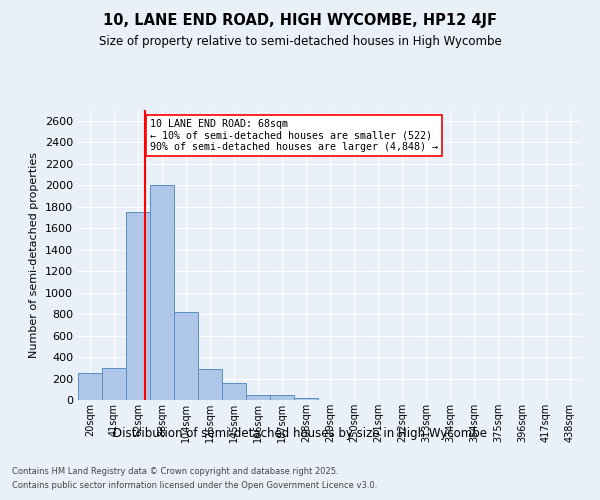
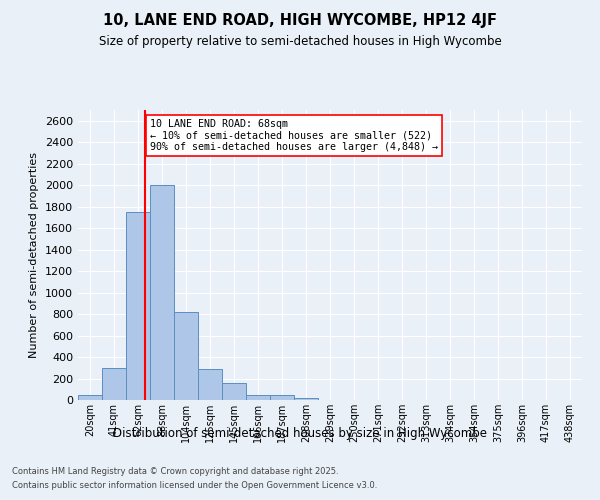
20sqm: 250 -> 50
